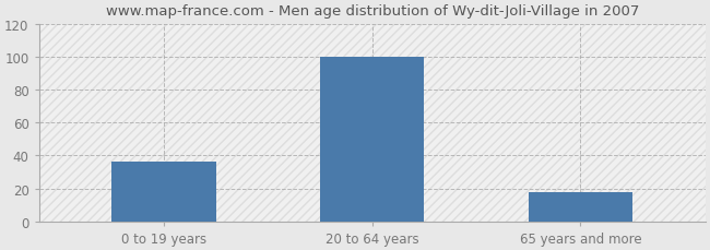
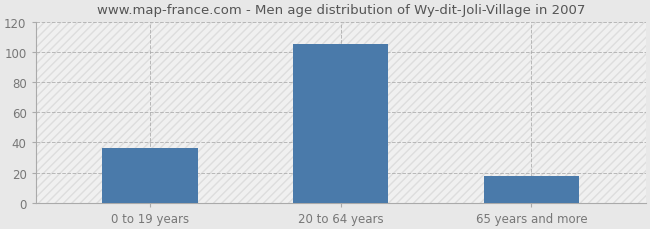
20 to 64 years: 100 -> 105
